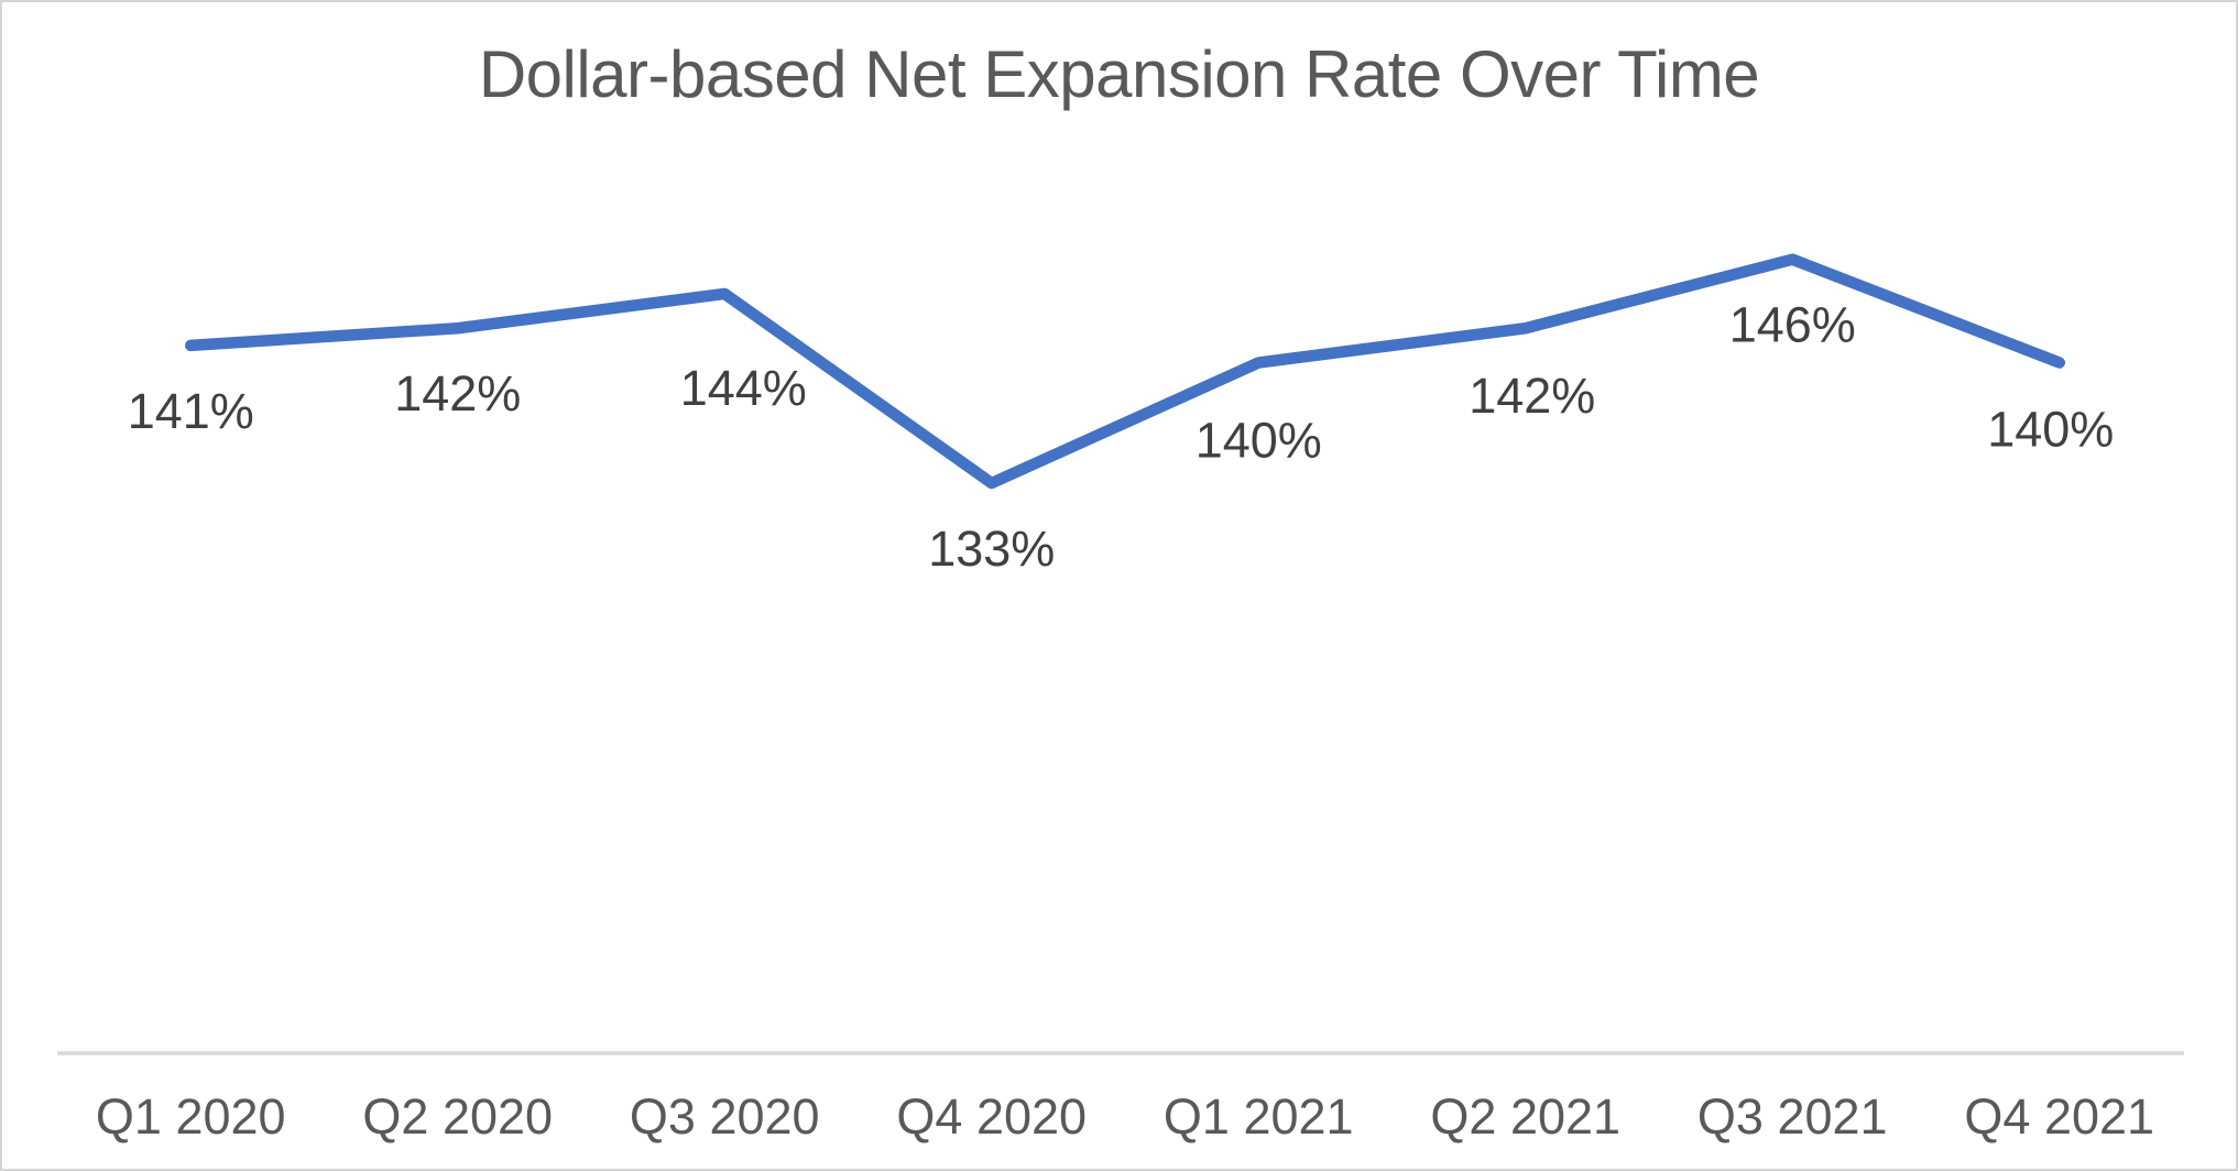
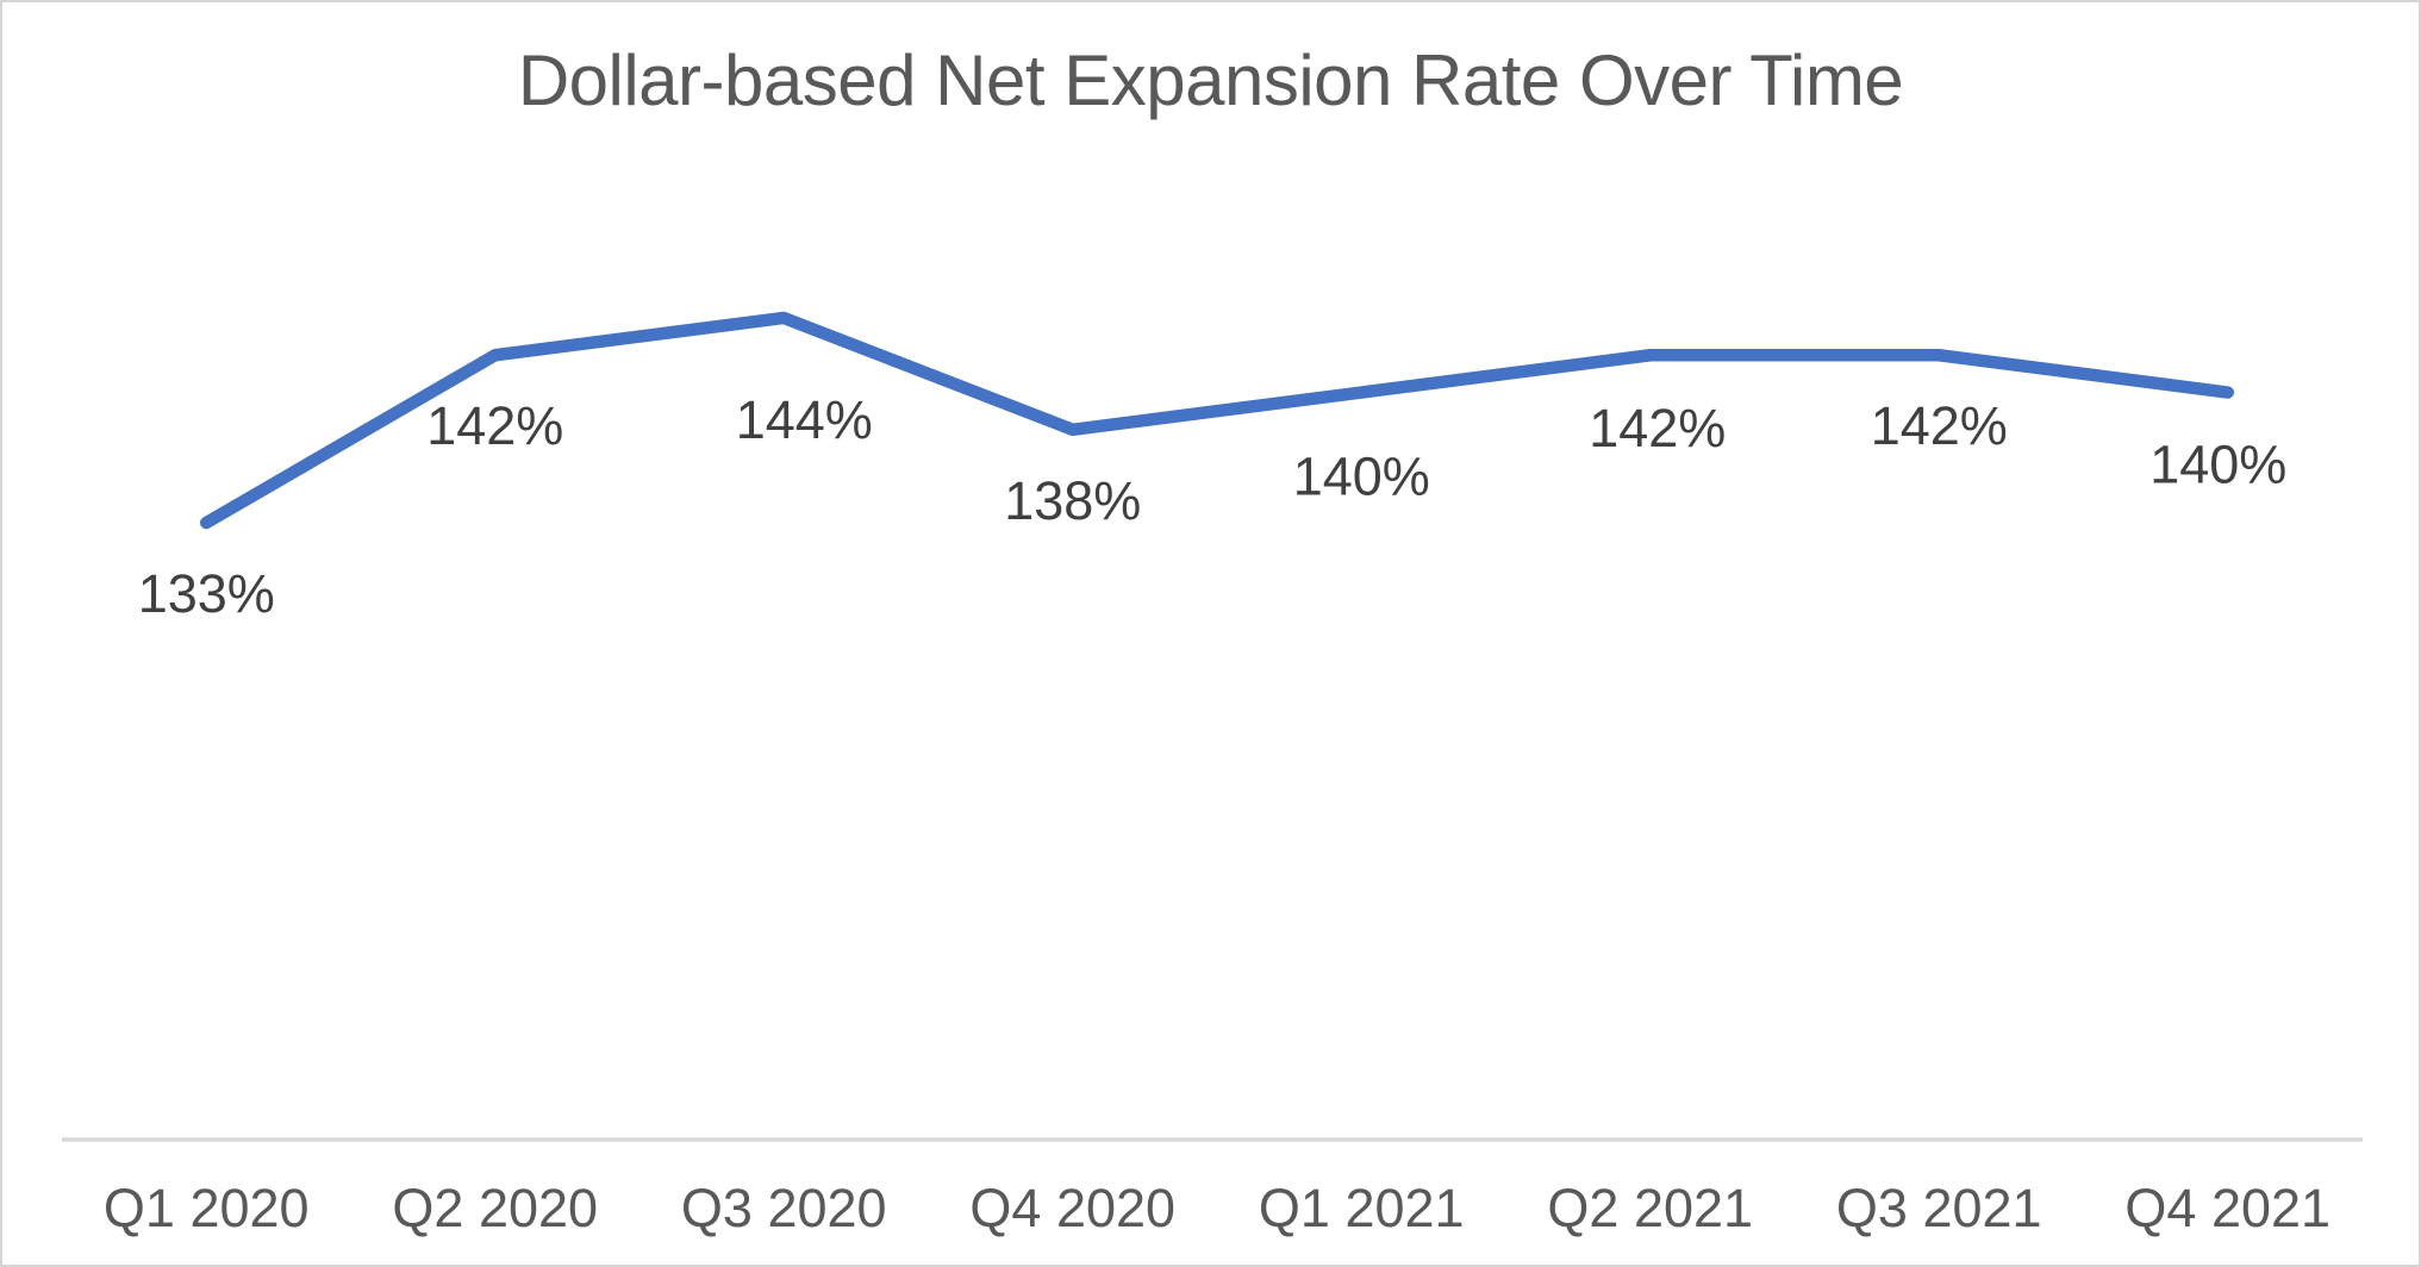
Q1 2020: 141% -> 133%
Q4 2020: 133% -> 138%
Q3 2021: 146% -> 142%
